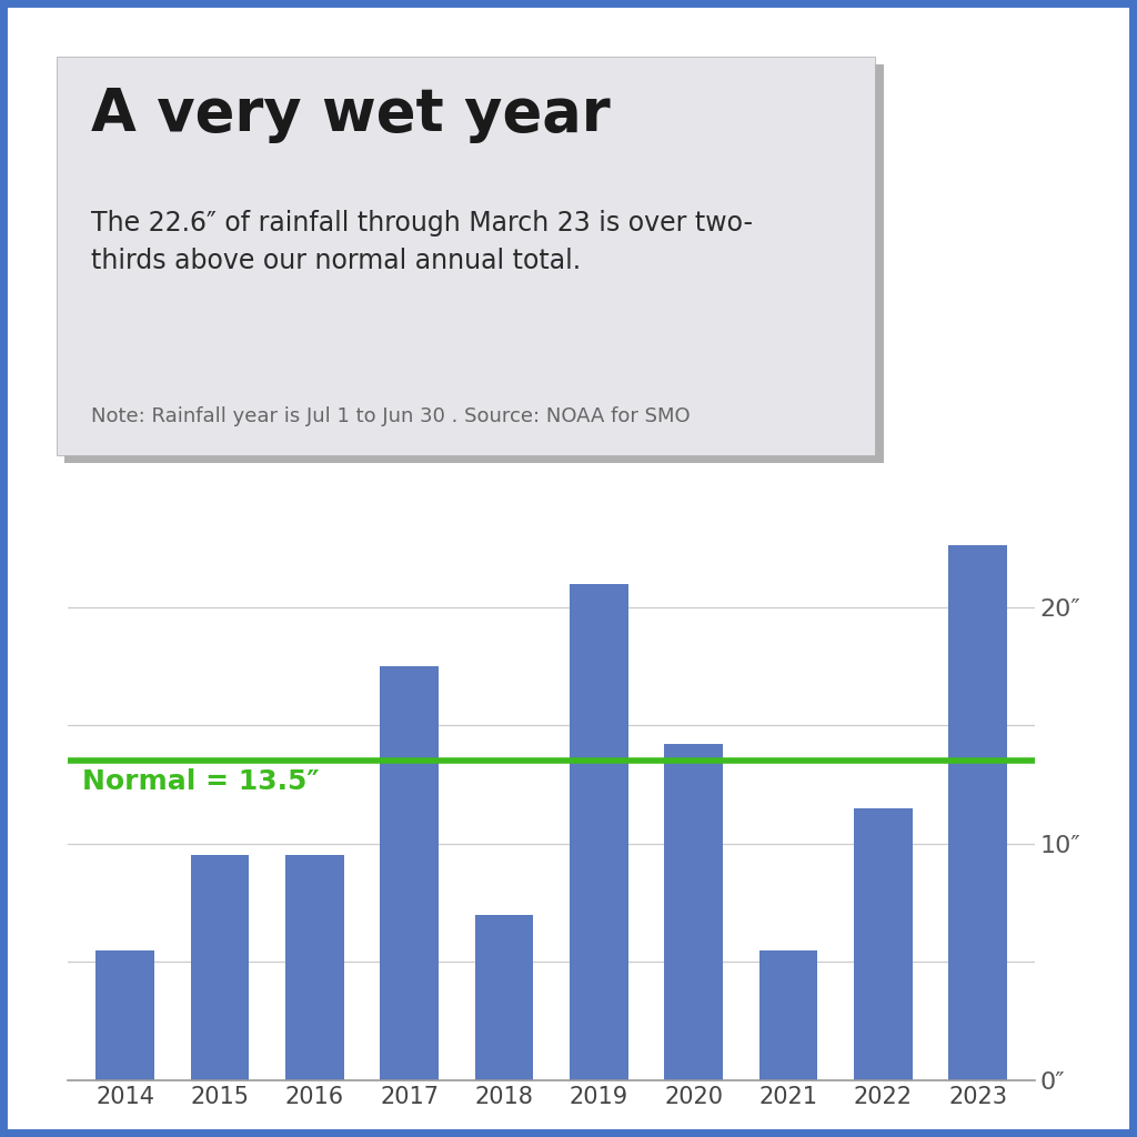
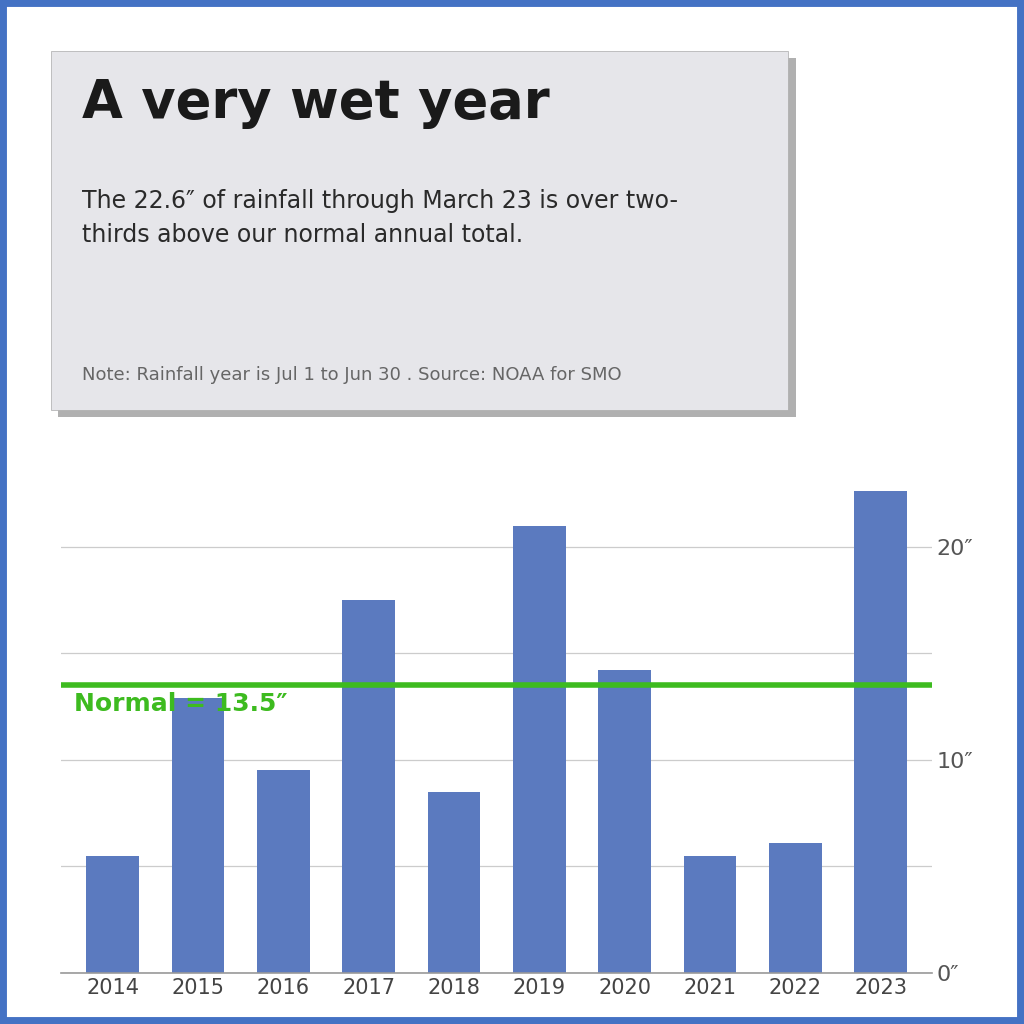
2015: 9.5″ -> 12.9″
2018: 7.0″ -> 8.5″
2022: 11.5″ -> 6.1″
